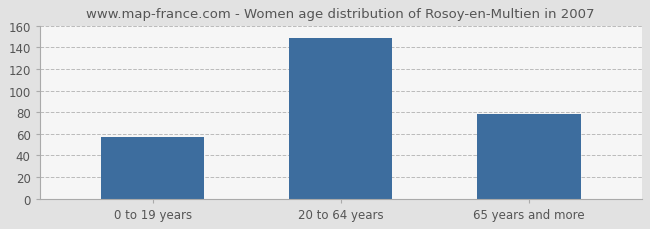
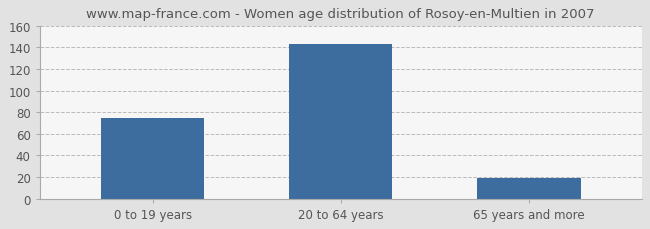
0 to 19 years: 57 -> 75
20 to 64 years: 149 -> 143
65 years and more: 78 -> 19
